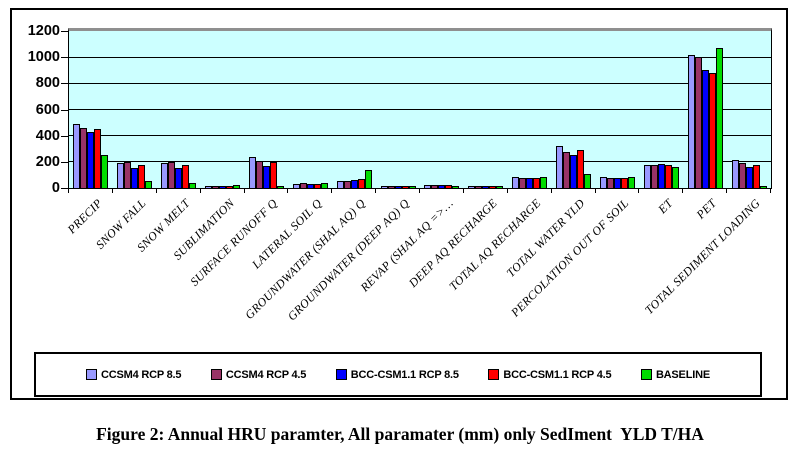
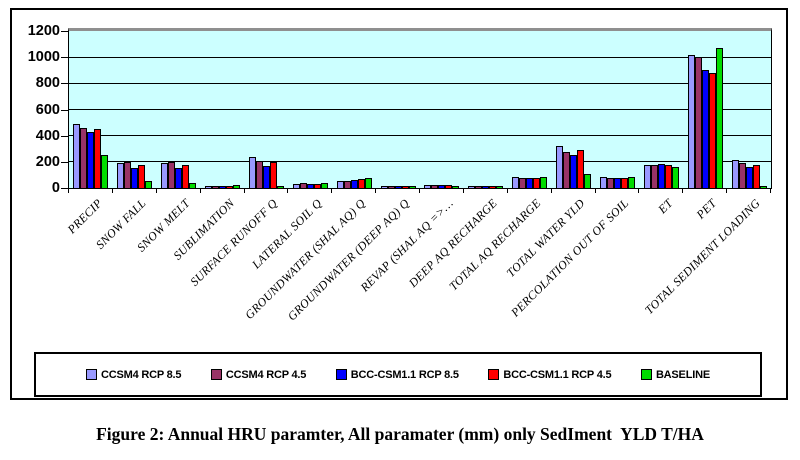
BASELINE/GROUNDWATER (SHAL AQ) Q: 130 -> 70
